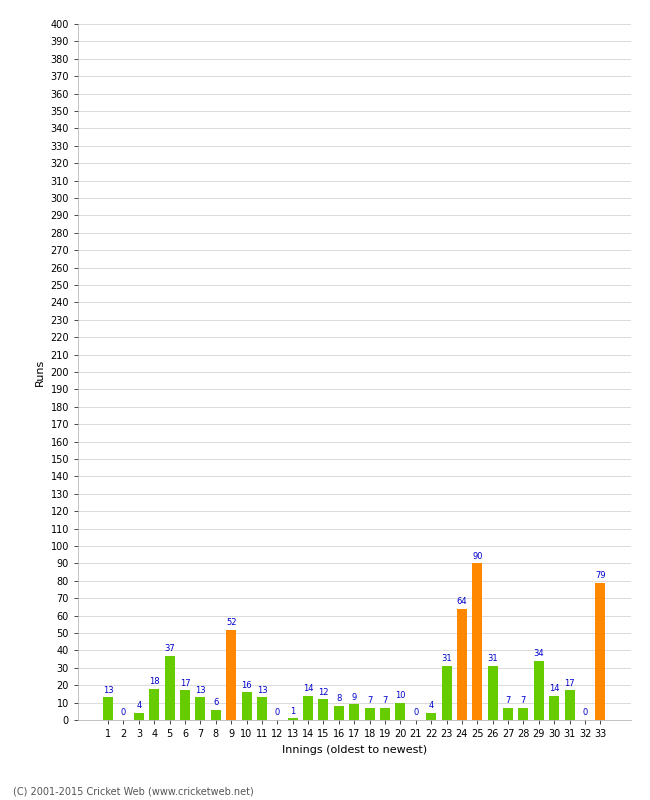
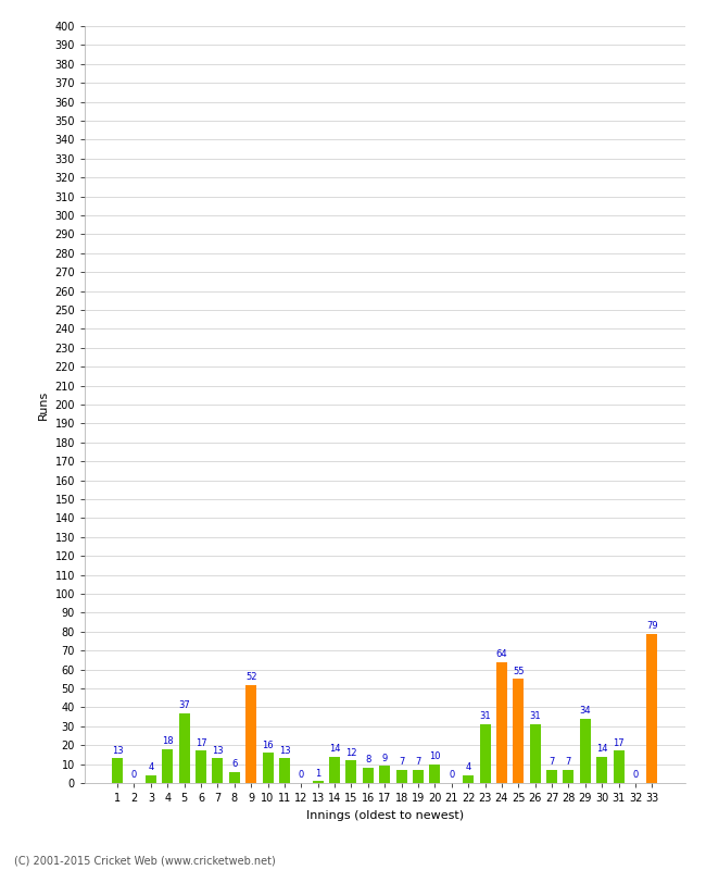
25: 90 -> 55
